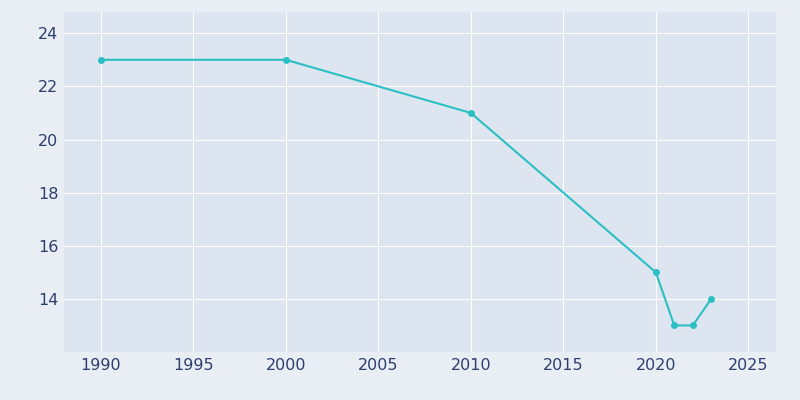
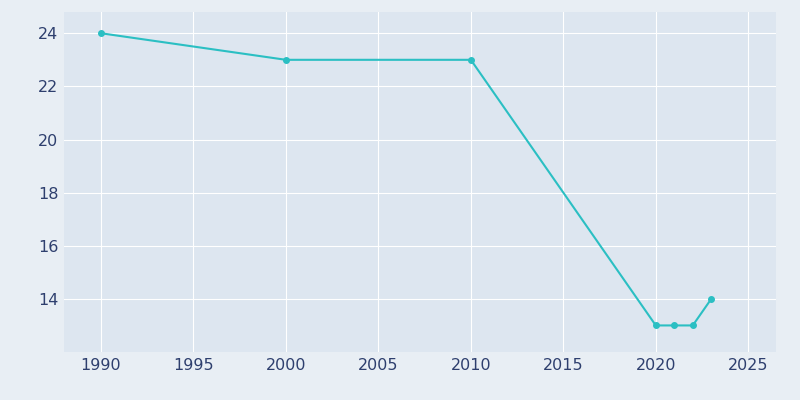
1990: 23 -> 24
2010: 21 -> 23
2020: 15 -> 13
